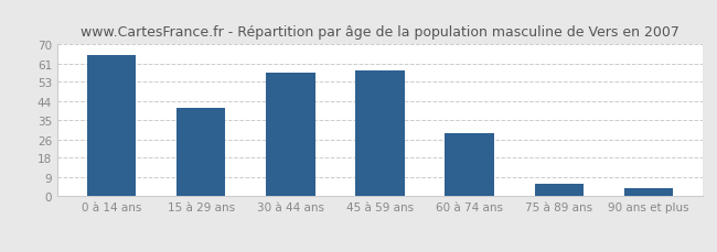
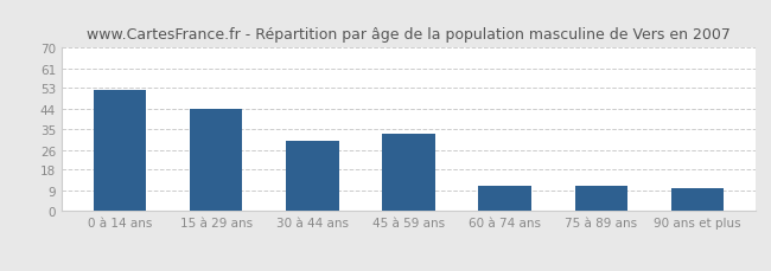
0 à 14 ans: 65 -> 52
15 à 29 ans: 41 -> 44
30 à 44 ans: 57 -> 30
45 à 59 ans: 58 -> 33
60 à 74 ans: 29 -> 11
75 à 89 ans: 6 -> 11
90 ans et plus: 4 -> 10
